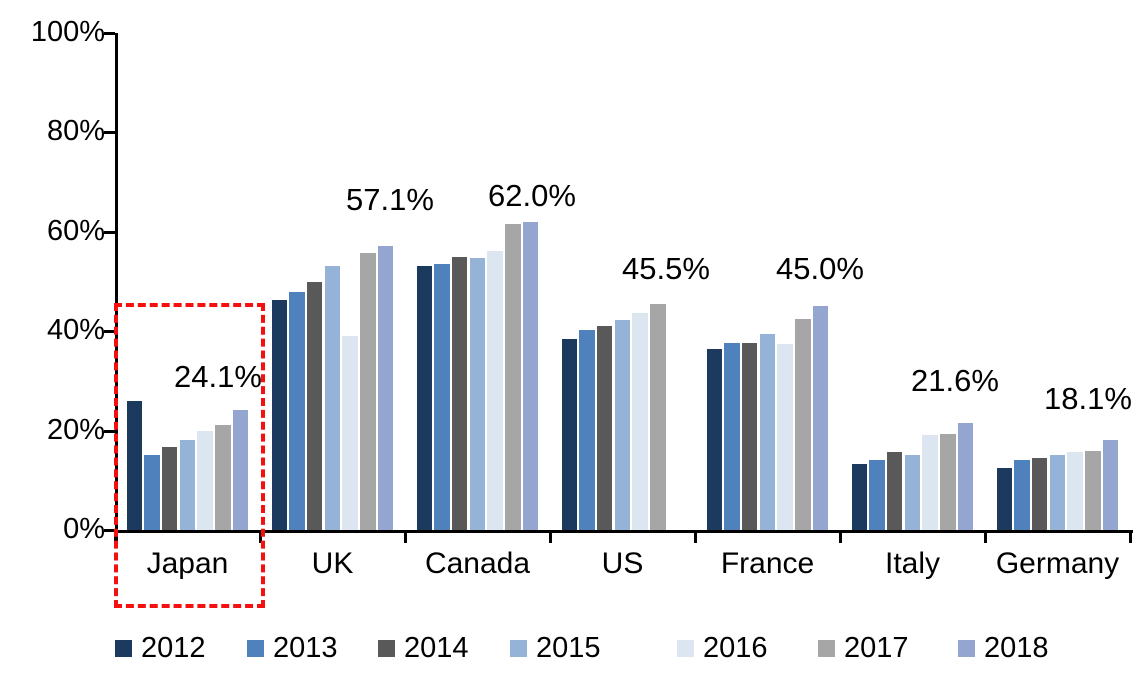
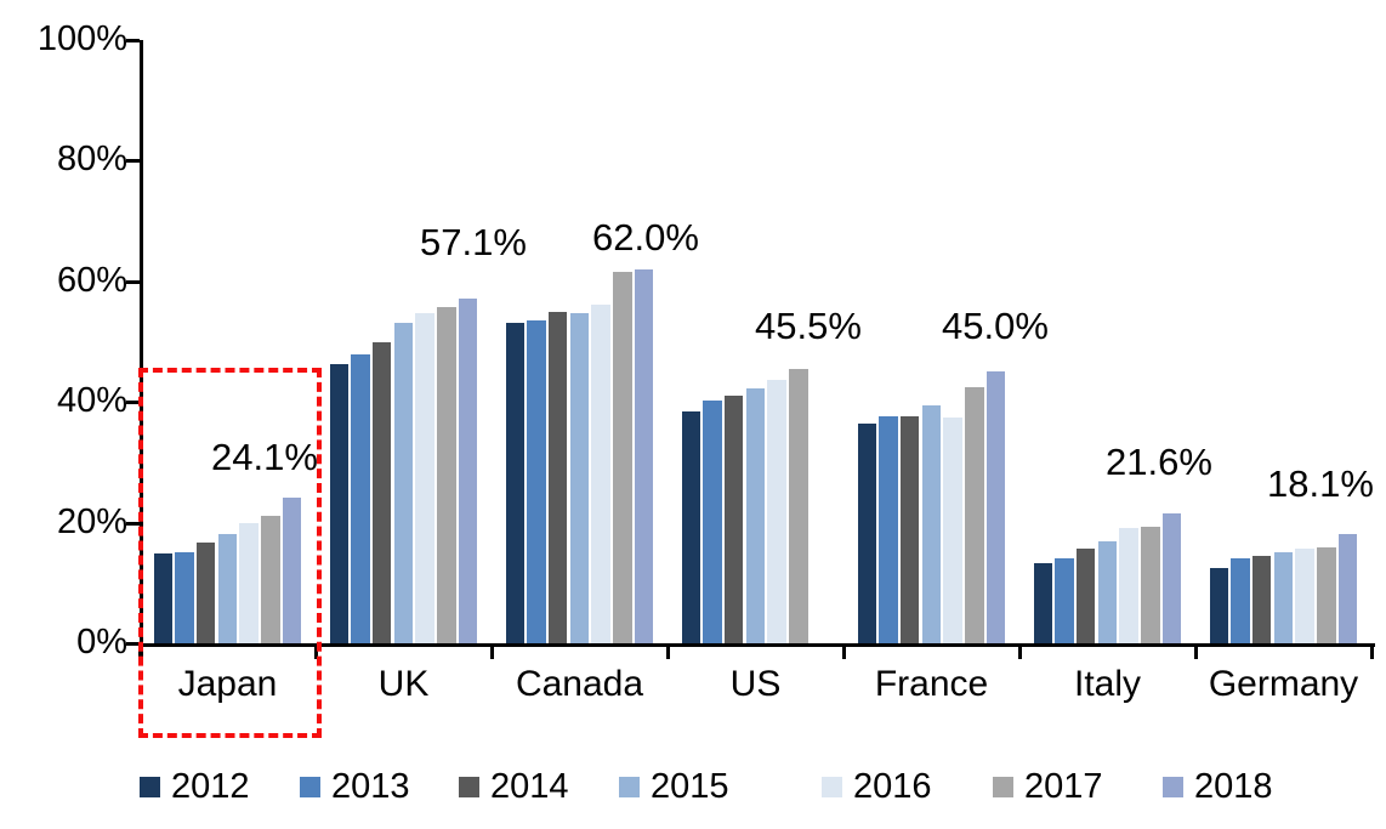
2012/Japan: 26% -> 15%
2016/UK: 39% -> 55%
2015/Italy: 15% -> 17%
